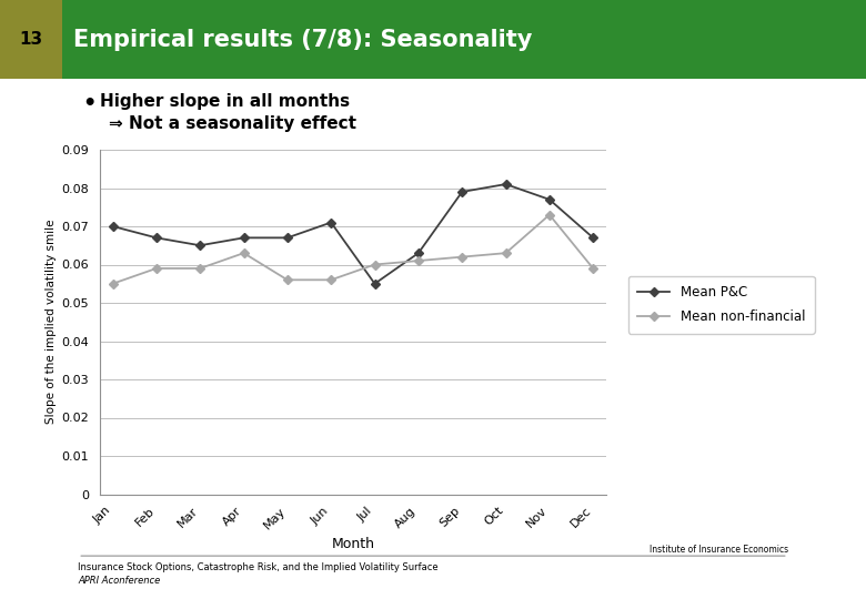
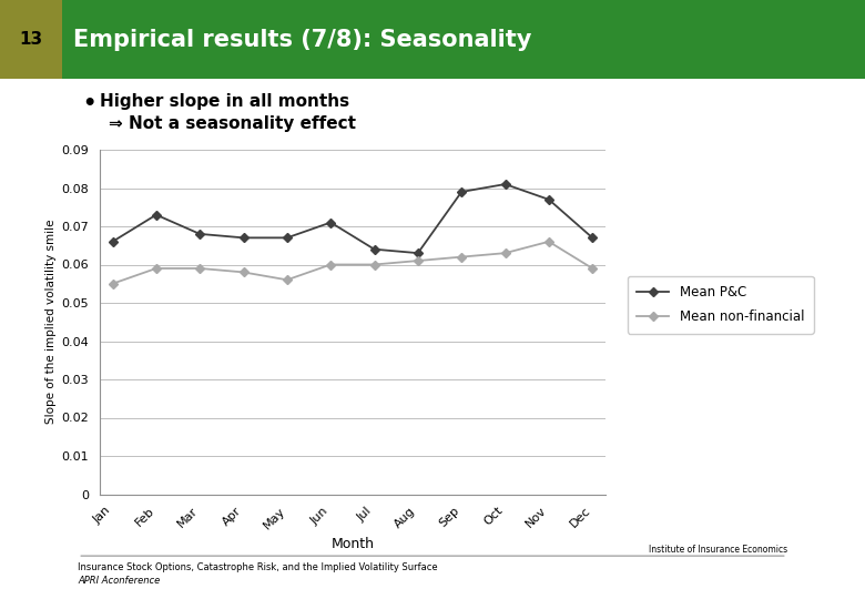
Mean P&C/Jan: 0.070 -> 0.066
Mean P&C/Feb: 0.067 -> 0.073
Mean P&C/Mar: 0.065 -> 0.068
Mean non-financial/Apr: 0.063 -> 0.058
Mean non-financial/Jun: 0.056 -> 0.060
Mean P&C/Jul: 0.055 -> 0.064
Mean non-financial/Nov: 0.073 -> 0.066
